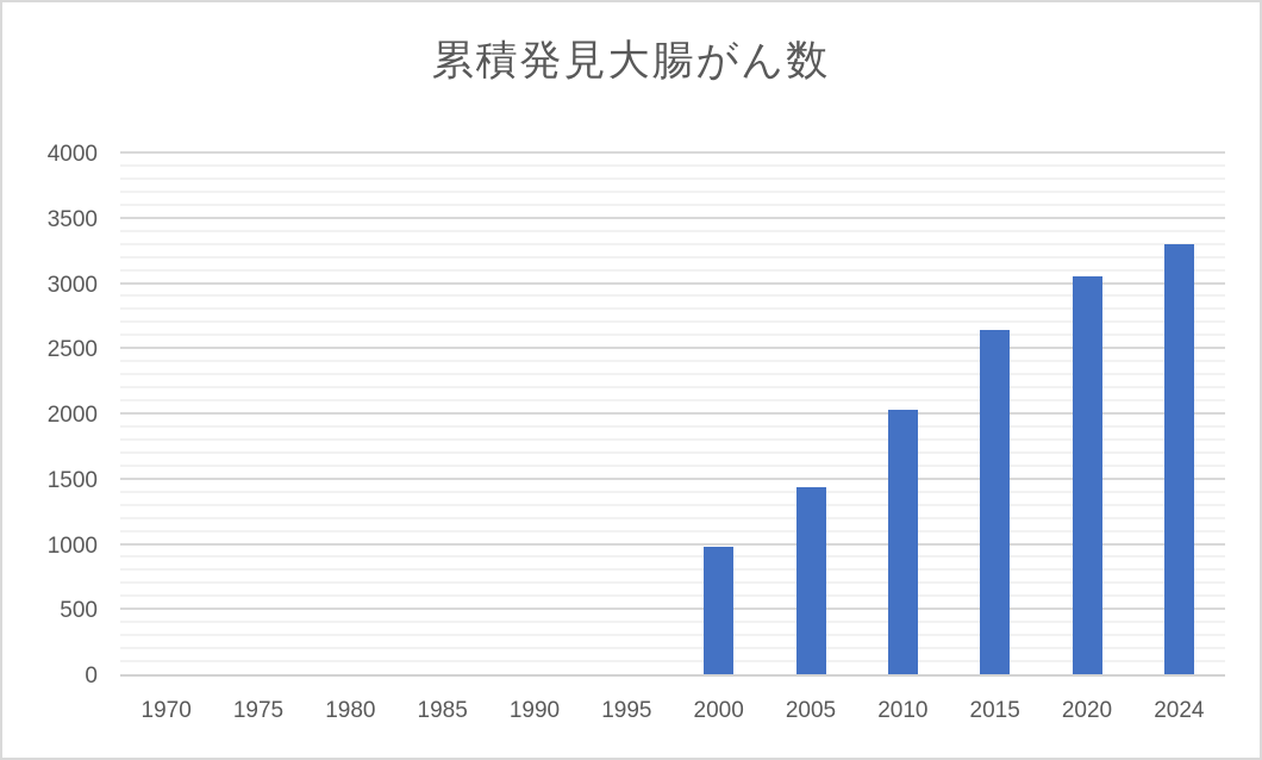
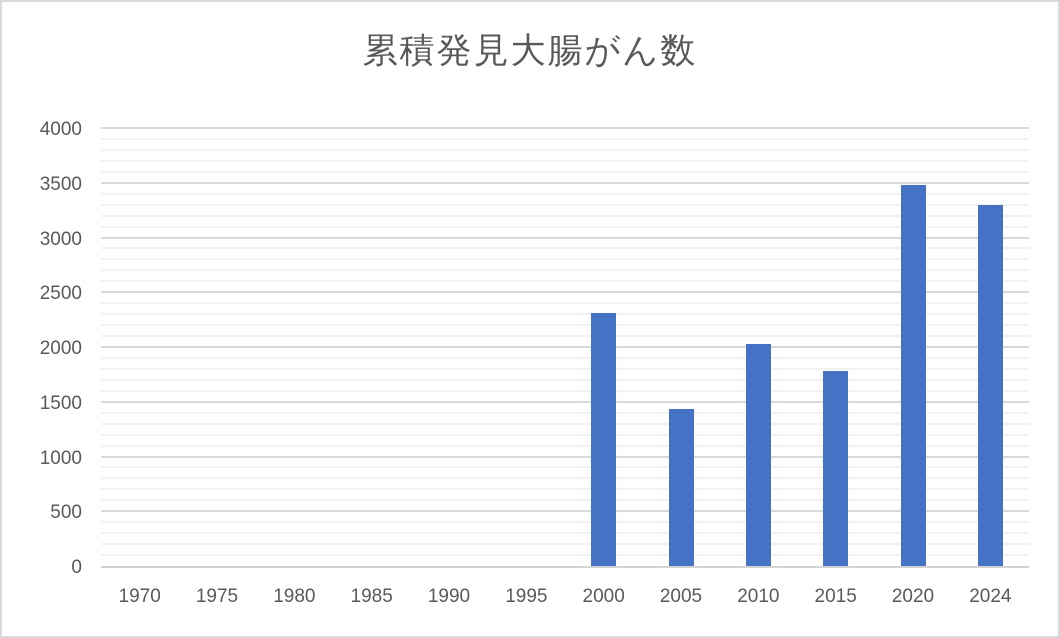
2000: 980 -> 2310
2015: 2640 -> 1780
2020: 3050 -> 3480
